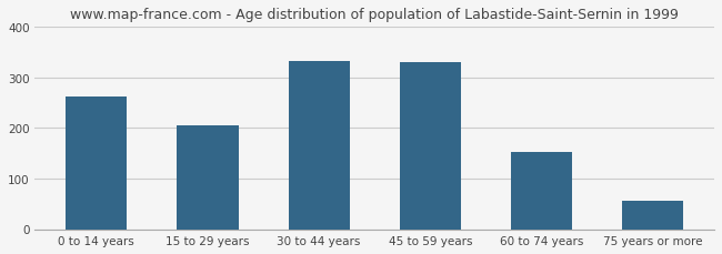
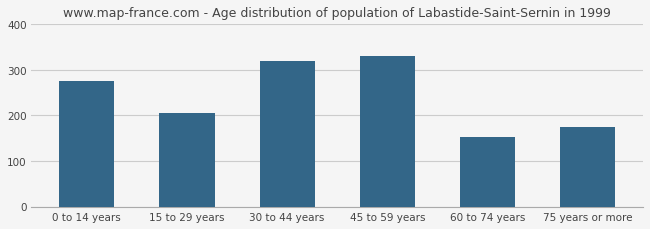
0 to 14 years: 263 -> 275
30 to 44 years: 333 -> 320
75 years or more: 57 -> 175
